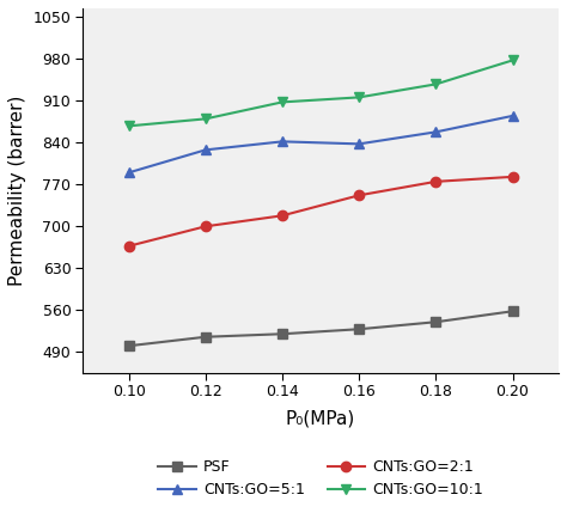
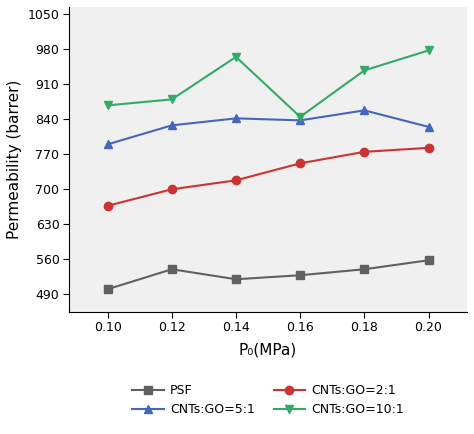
PSF/0.12: 515 -> 540
CNTs:GO=10:1/0.14: 908 -> 965
CNTs:GO=10:1/0.16: 916 -> 845
CNTs:GO=5:1/0.20: 885 -> 825
